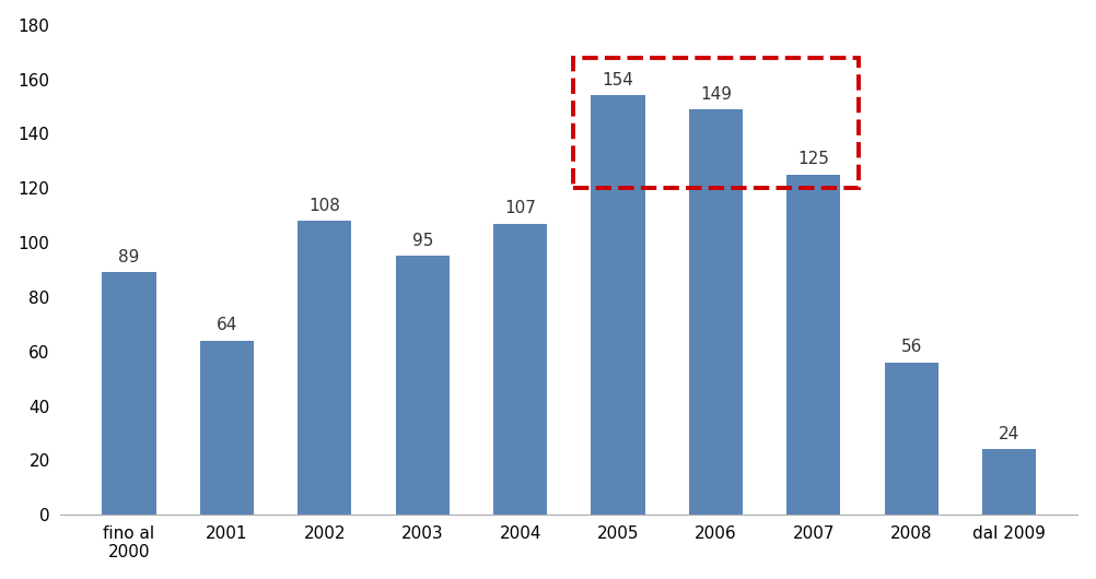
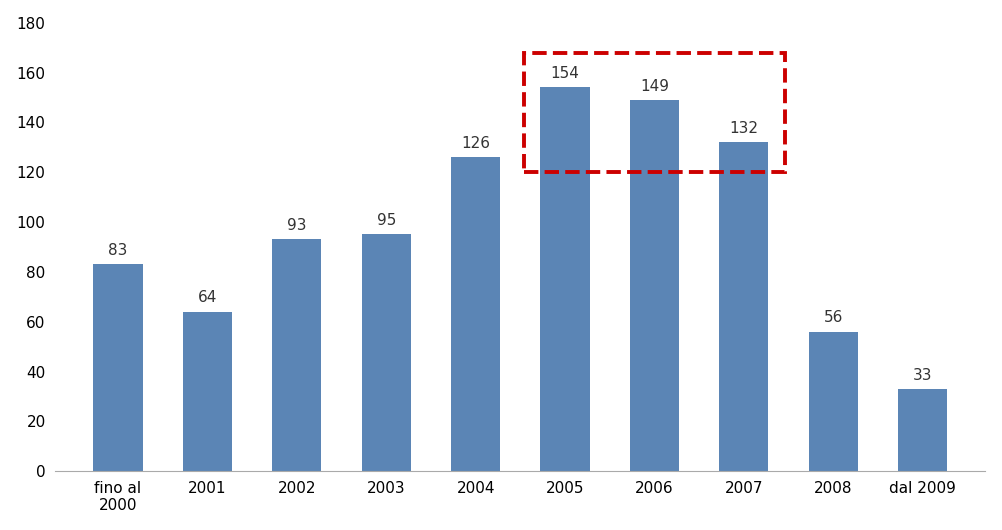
fino al 2000: 89 -> 83
2002: 108 -> 93
2004: 107 -> 126
2007: 125 -> 132
dal 2009: 24 -> 33
